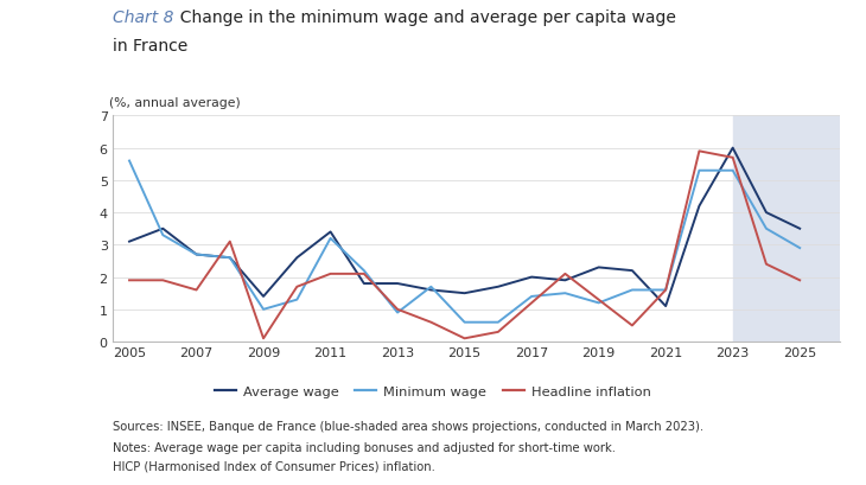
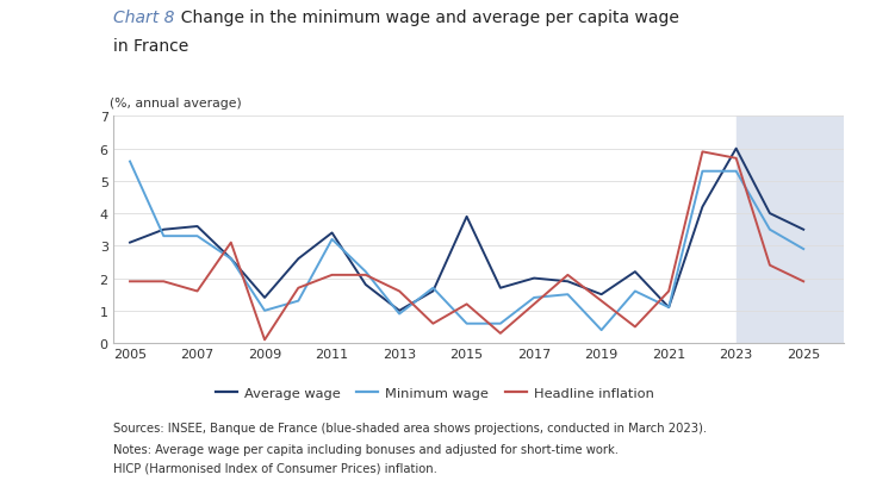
Average wage/2007: 2.7 -> 3.6
Minimum wage/2007: 2.7 -> 3.3
Average wage/2013: 1.8 -> 1.0
Headline inflation/2013: 1.0 -> 1.6
Average wage/2015: 1.5 -> 3.9
Headline inflation/2015: 0.1 -> 1.2
Average wage/2019: 2.3 -> 1.5
Minimum wage/2019: 1.2 -> 0.4
Minimum wage/2021: 1.6 -> 1.1
